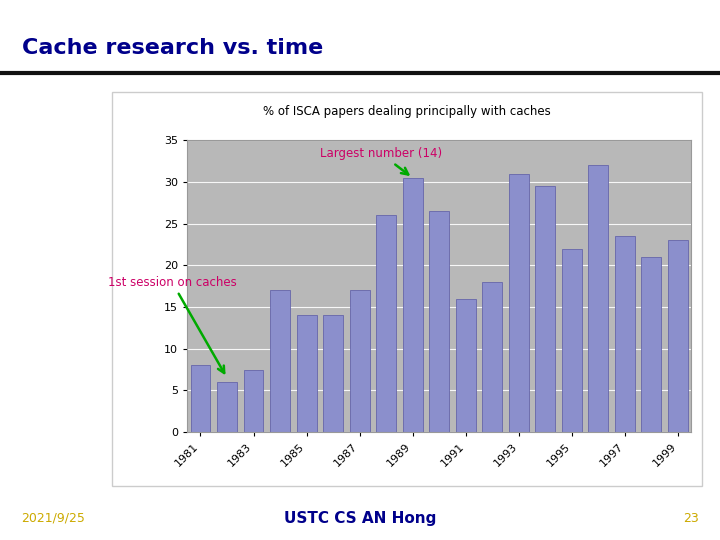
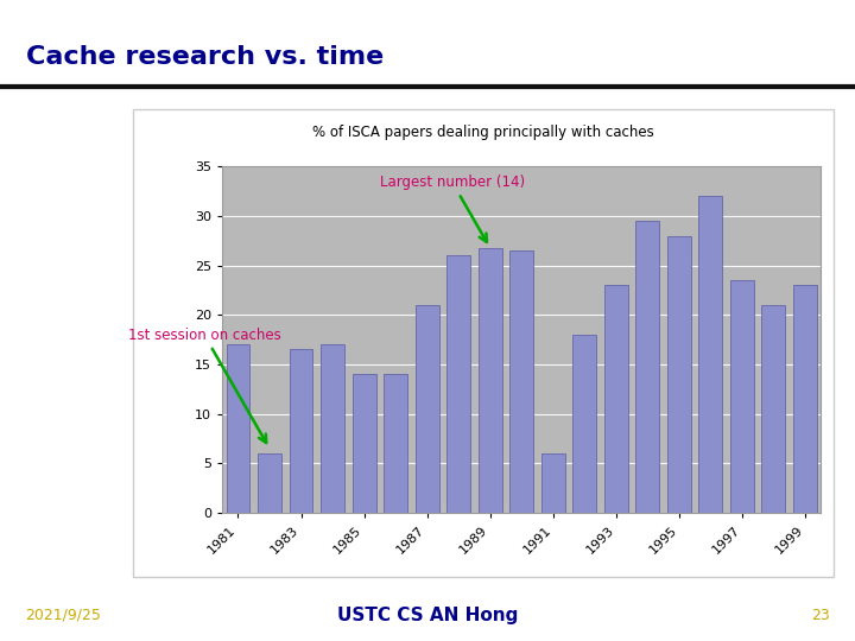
1981: 8.0 -> 17.0
1983: 7.5 -> 16.6
1987: 17.0 -> 21.0
1989: 30.5 -> 26.8
1991: 16.0 -> 6.0
1993: 31.0 -> 23.0
1995: 22.0 -> 28.0
